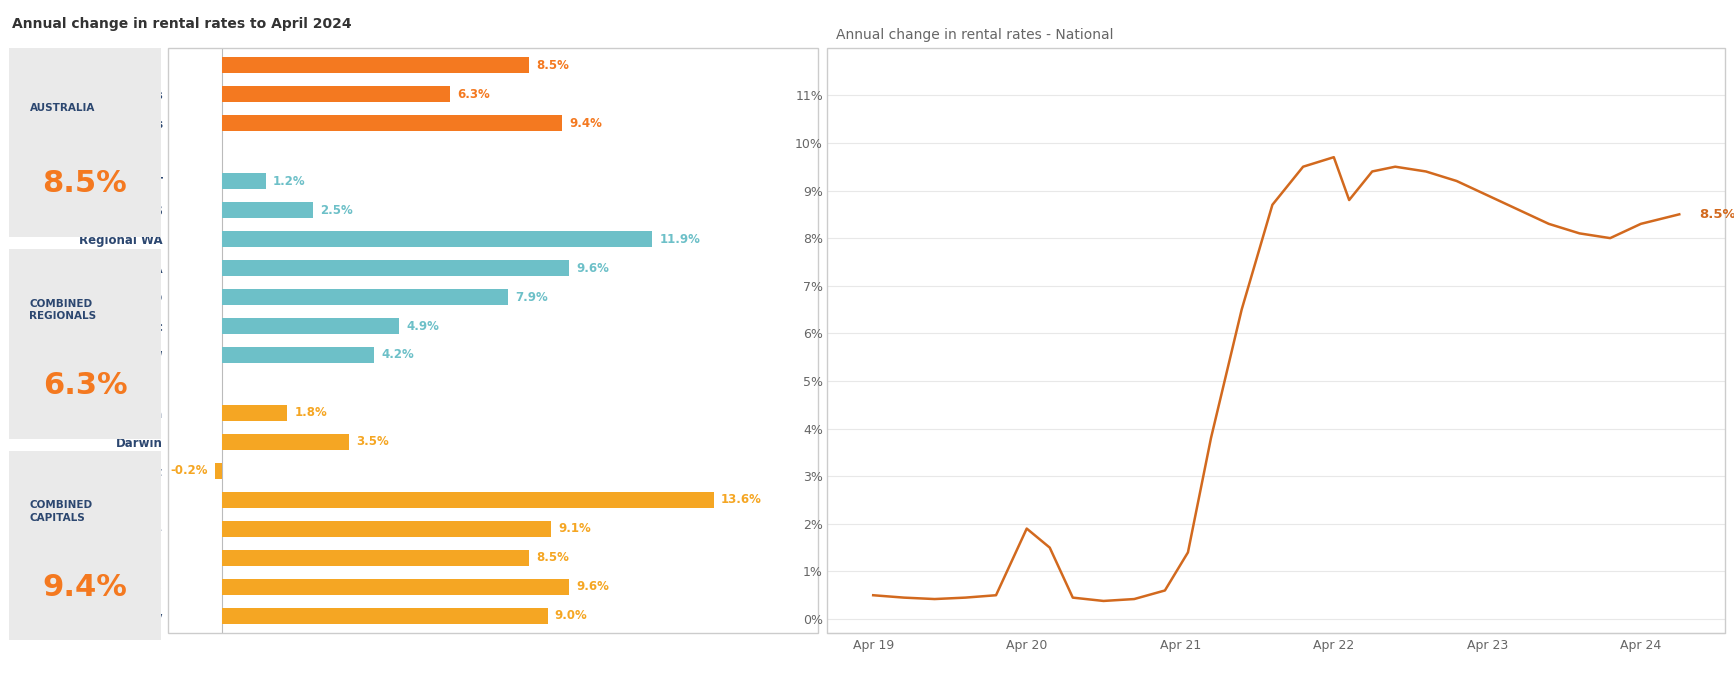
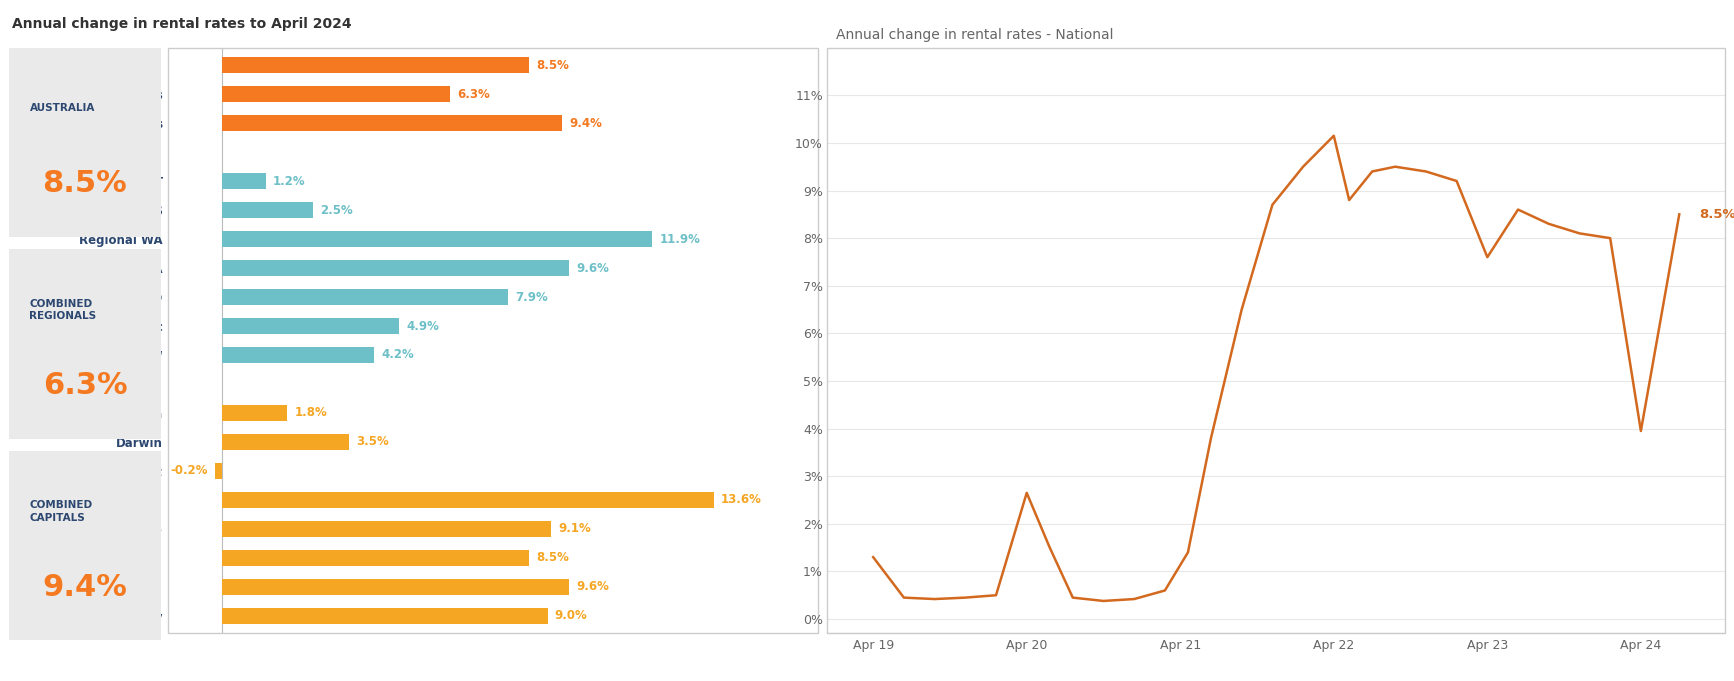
Annual change in rental rates - National/Apr 19: 0.50% -> 1.30%
Annual change in rental rates - National/Apr 20: 1.90% -> 2.65%
Annual change in rental rates - National/Apr 22: 9.70% -> 10.15%
Annual change in rental rates - National/Apr 23: 8.90% -> 7.60%
Annual change in rental rates - National/Apr 24: 8.30% -> 3.95%
